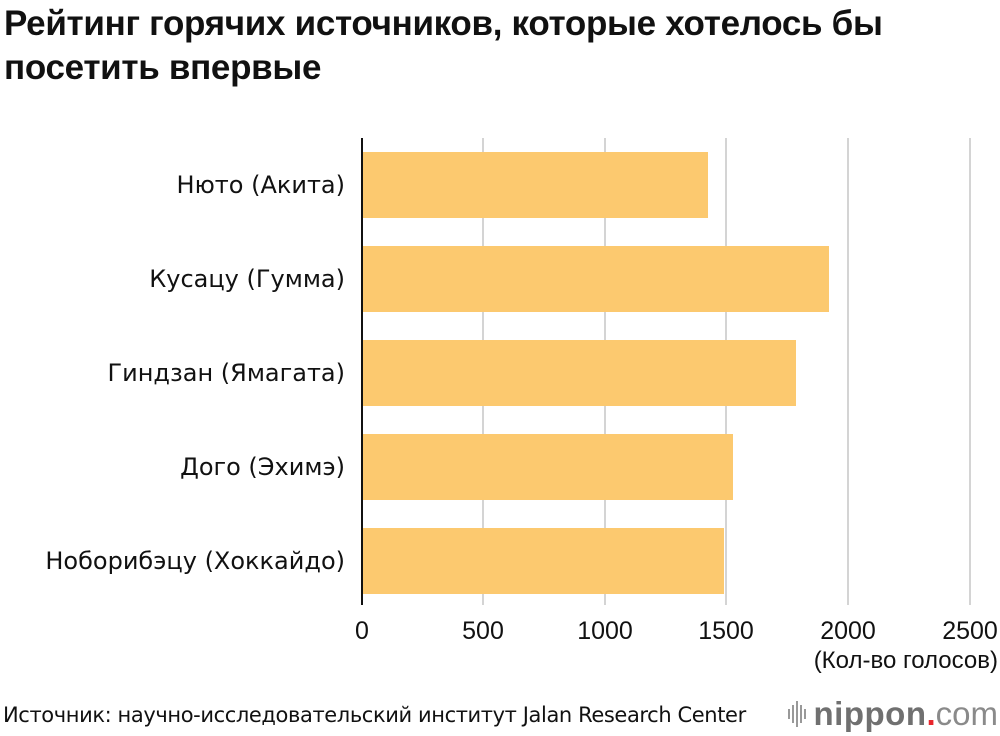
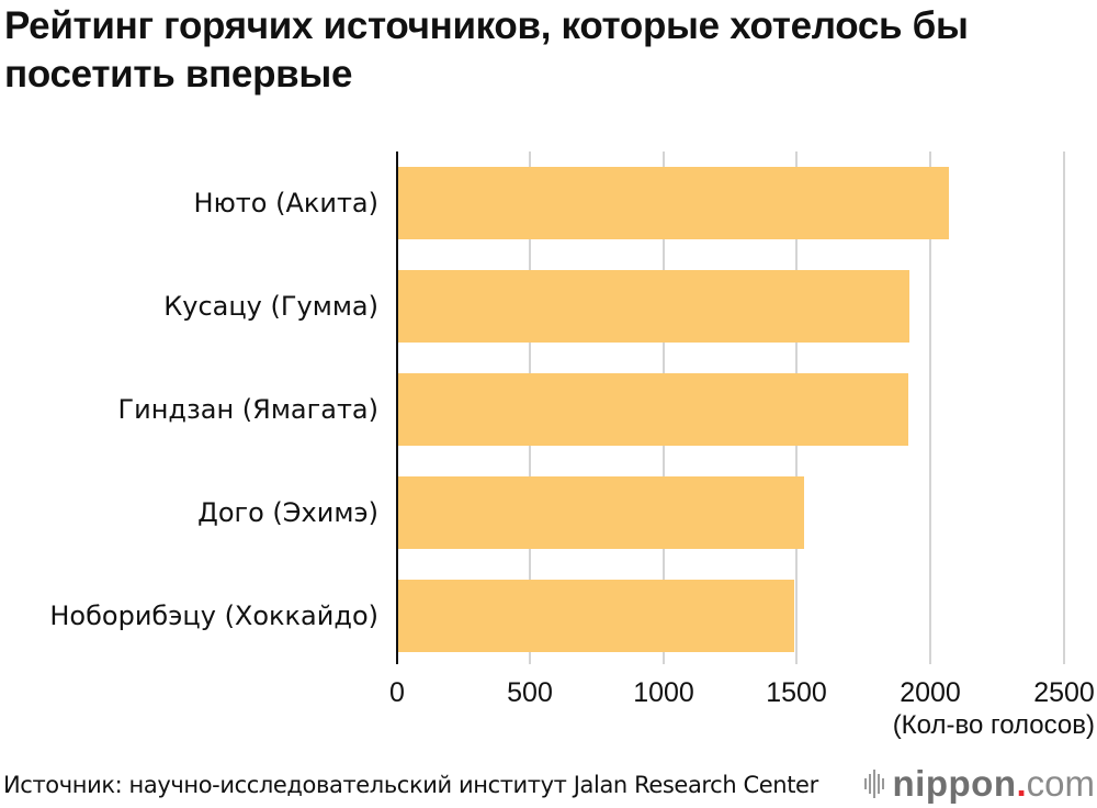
Нюто (Акита): 1420 -> 2060
Гиндзан (Ямагата): 1780 -> 1910
